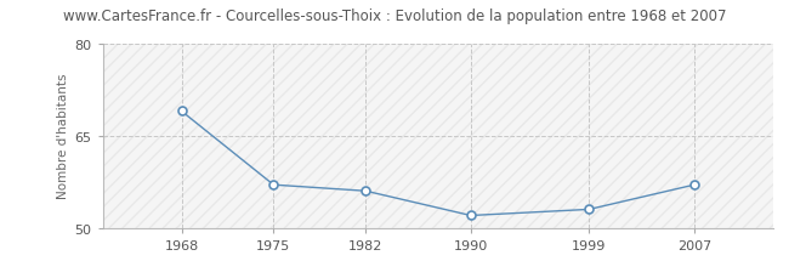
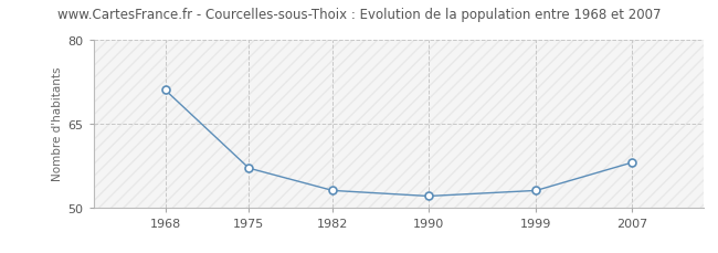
1968: 69 -> 71
1982: 56 -> 53
2007: 57 -> 58
